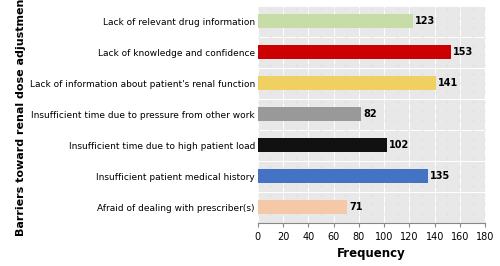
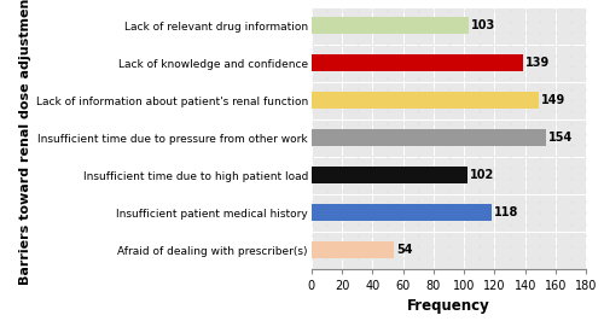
Lack of relevant drug information: 123 -> 103
Lack of knowledge and confidence: 153 -> 139
Lack of information about patient's renal function: 141 -> 149
Insufficient time due to pressure from other work: 82 -> 154
Insufficient patient medical history: 135 -> 118
Afraid of dealing with prescriber(s): 71 -> 54
